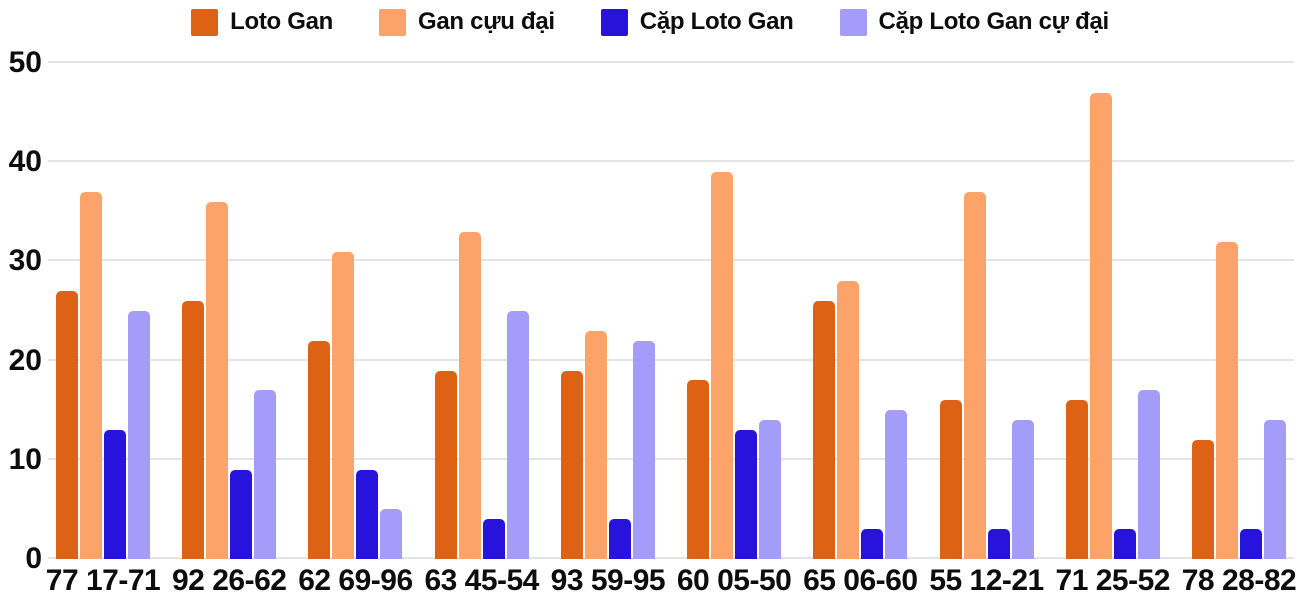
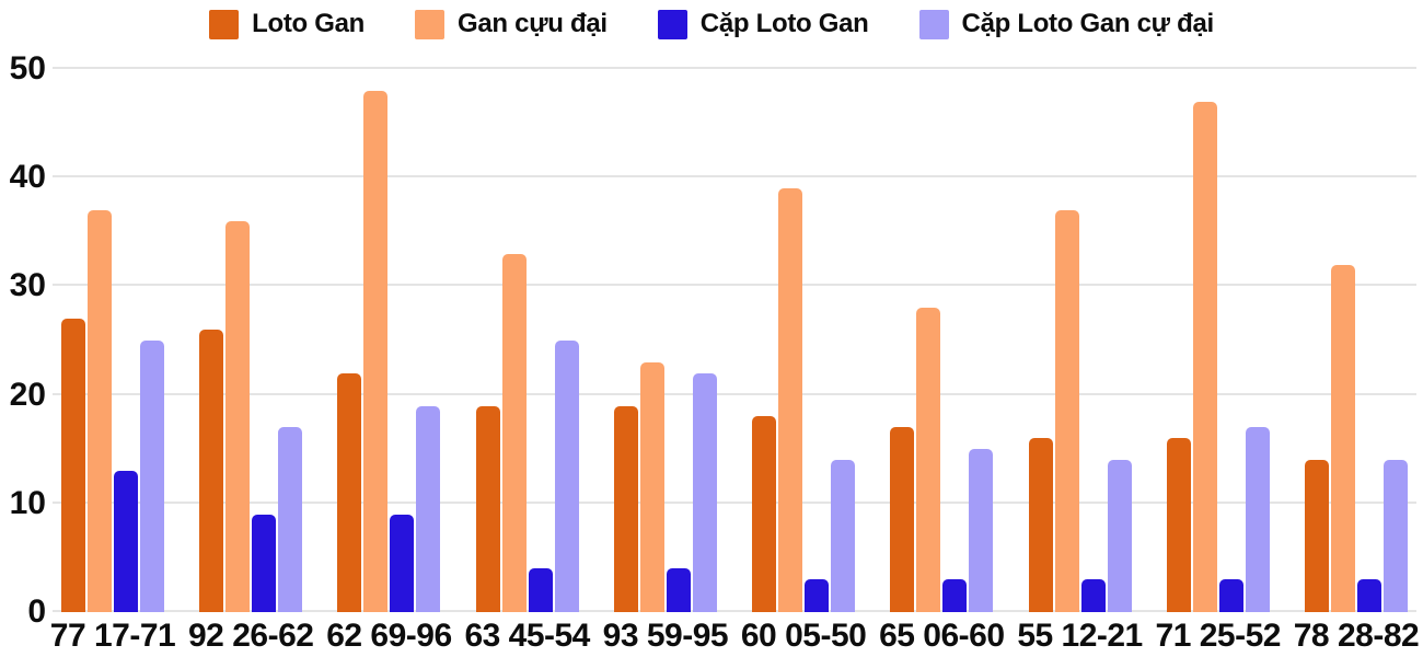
Gan cựu đại/62 69-96: 31 -> 48
Cặp Loto Gan cự đại/62 69-96: 5 -> 19
Cặp Loto Gan/60 05-50: 13 -> 3
Loto Gan/65 06-60: 26 -> 17
Loto Gan/78 28-82: 12 -> 14
